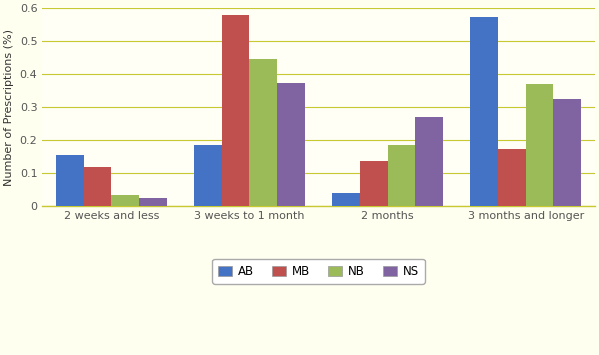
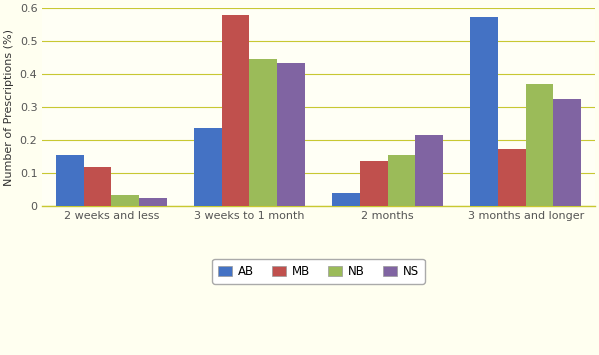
AB/3 weeks to 1 month: 0.185 -> 0.238
NS/3 weeks to 1 month: 0.375 -> 0.435
NB/2 months: 0.185 -> 0.155
NS/2 months: 0.270 -> 0.215
